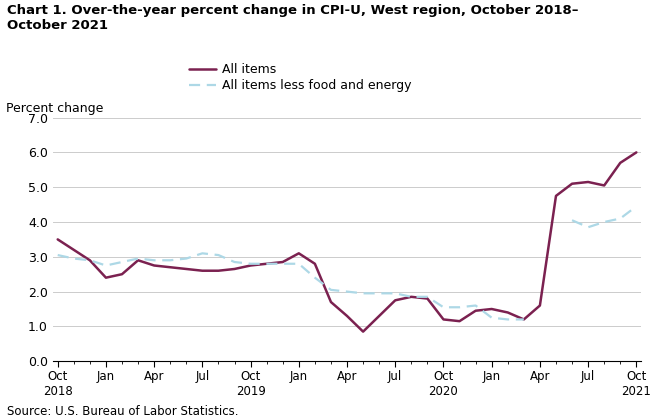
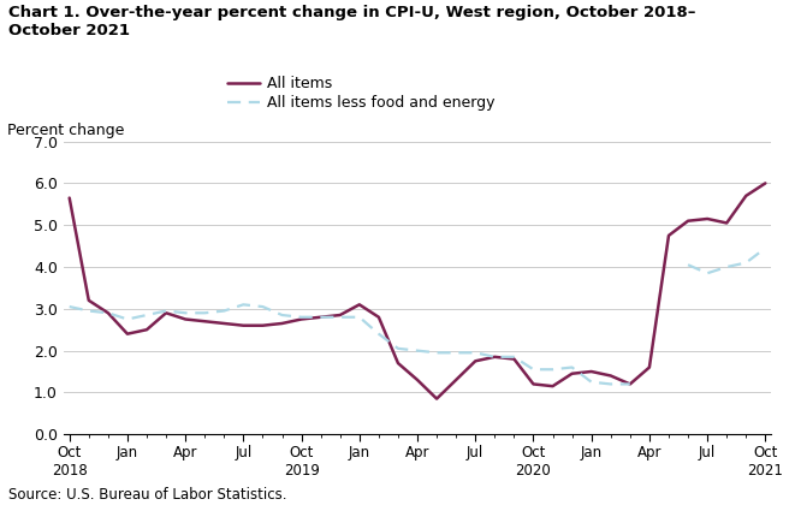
All items/Oct 2018: 3.50 -> 5.65
